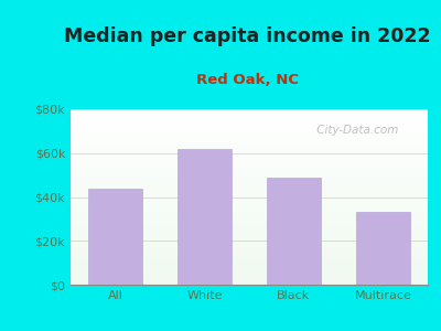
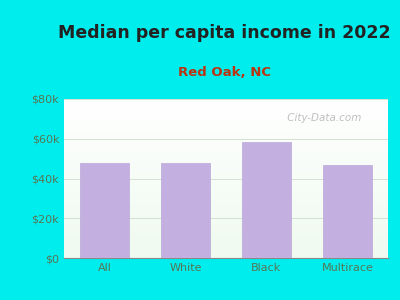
All: $44k -> $48k
White: $62k -> $48k
Black: $49k -> $58k
Multirace: $33k -> $47k
